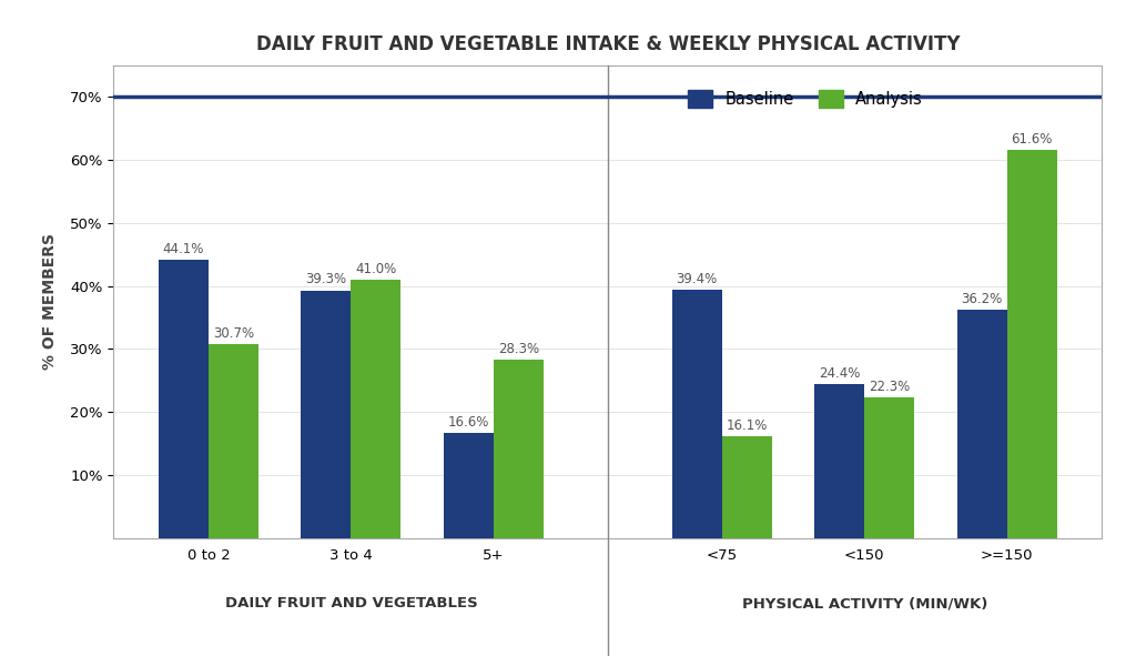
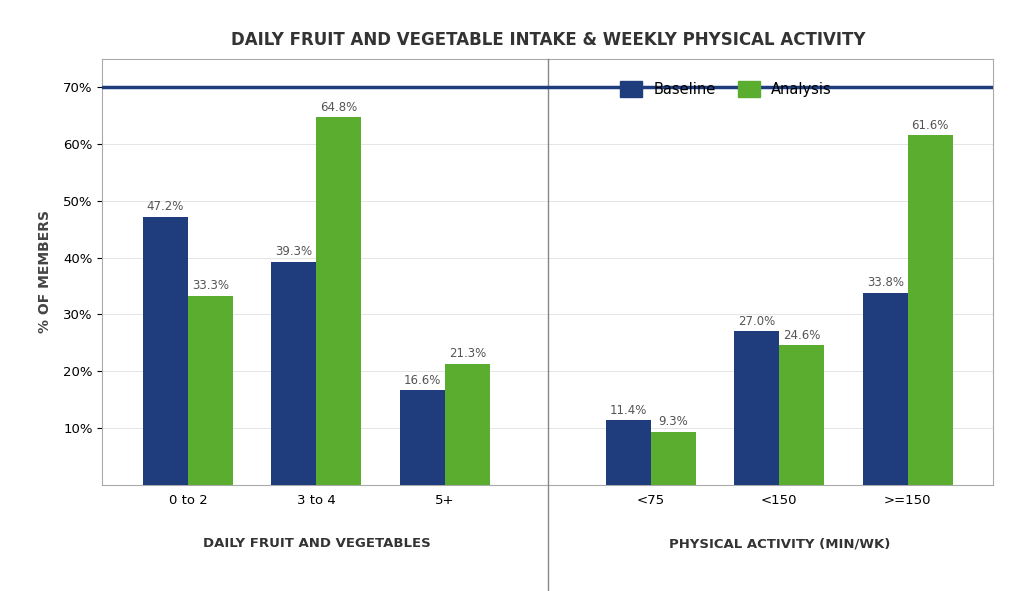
Baseline/0 to 2: 44.1% -> 47.2%
Analysis/0 to 2: 30.7% -> 33.3%
Analysis/3 to 4: 41.0% -> 64.8%
Analysis/5+: 28.3% -> 21.3%
Baseline/<75: 39.4% -> 11.4%
Analysis/<75: 16.1% -> 9.3%
Baseline/<150: 24.4% -> 27.0%
Analysis/<150: 22.3% -> 24.6%
Baseline/>=150: 36.2% -> 33.8%
